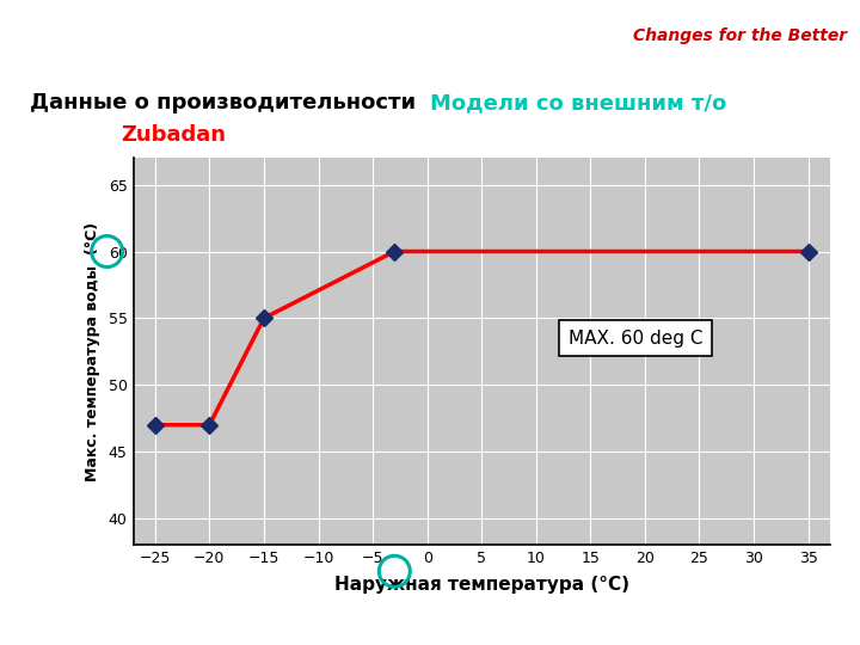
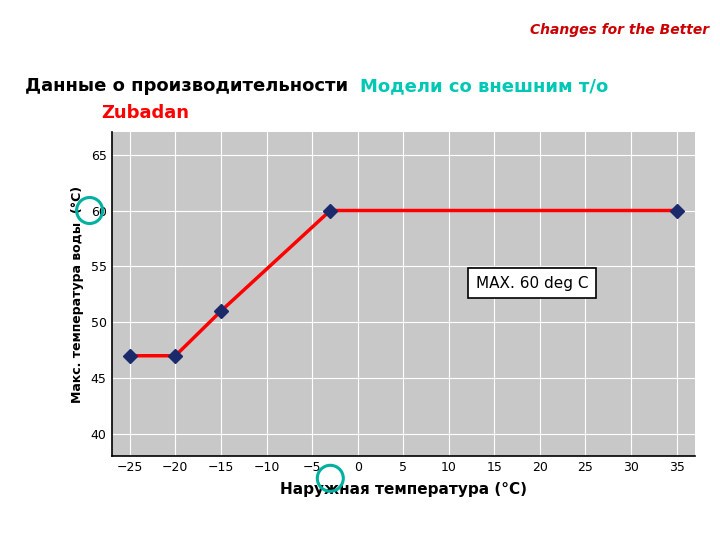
−15: 55 -> 51
